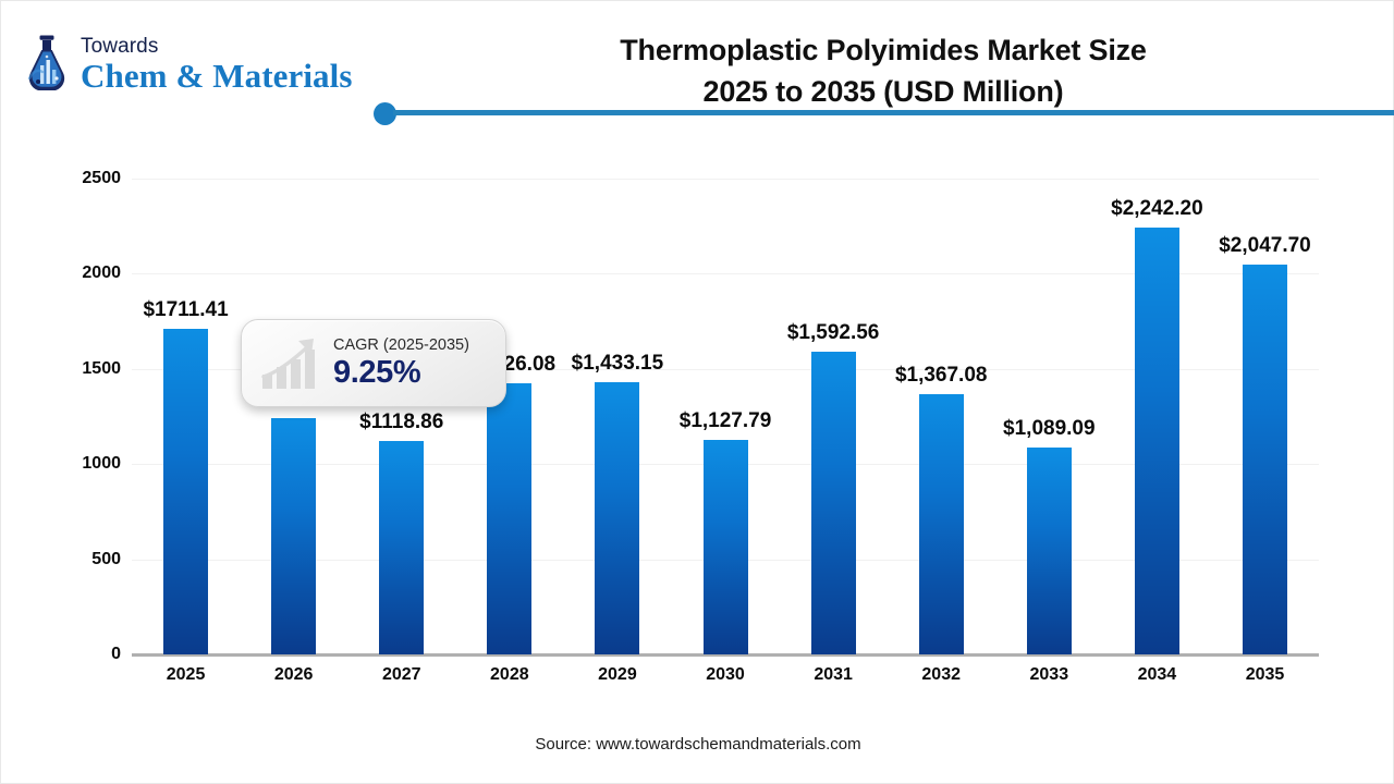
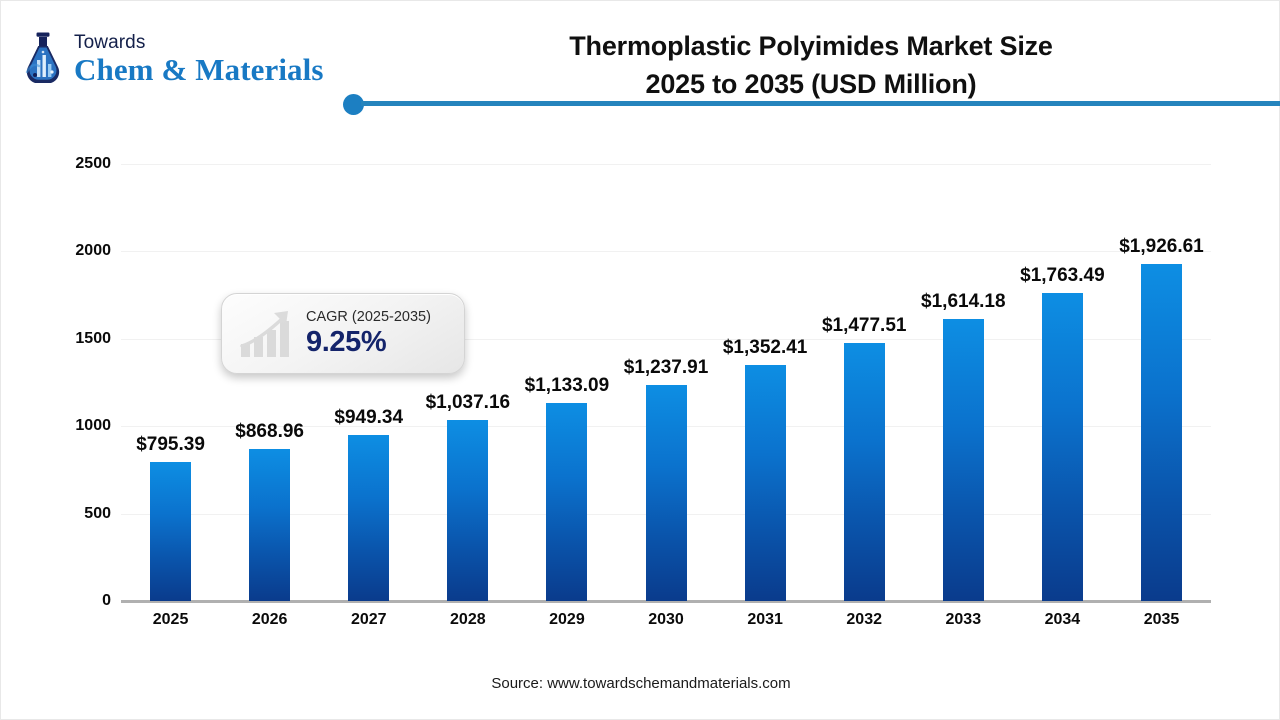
2025: $1711.41 -> $795.39
2026: $1240.07 -> $868.96
2027: $1118.86 -> $949.34
2028: $1,426.08 -> $1,037.16
2029: $1,433.15 -> $1,133.09
2030: $1,127.79 -> $1,237.91
2031: $1,592.56 -> $1,352.41
2032: $1,367.08 -> $1,477.51
2033: $1,089.09 -> $1,614.18
2034: $2,242.20 -> $1,763.49
2035: $2,047.70 -> $1,926.61
